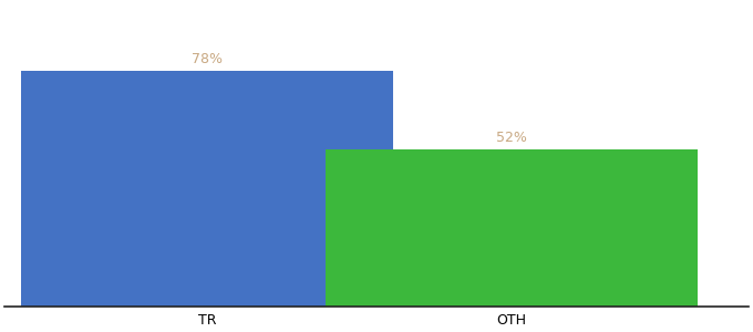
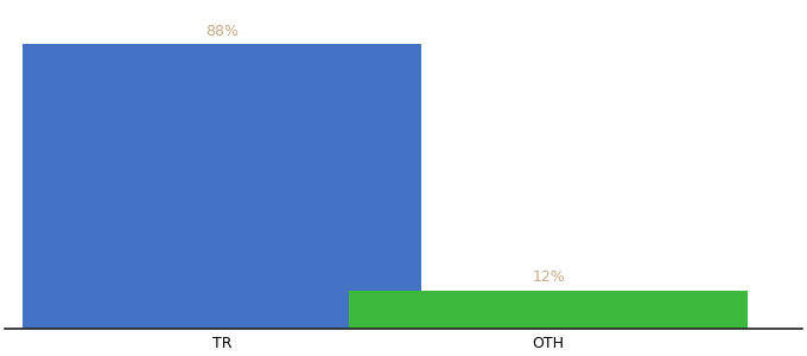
TR: 78% -> 88%
OTH: 52% -> 12%
